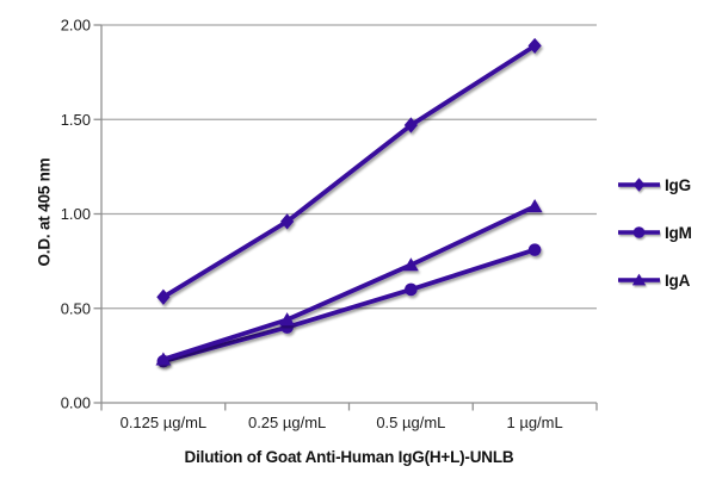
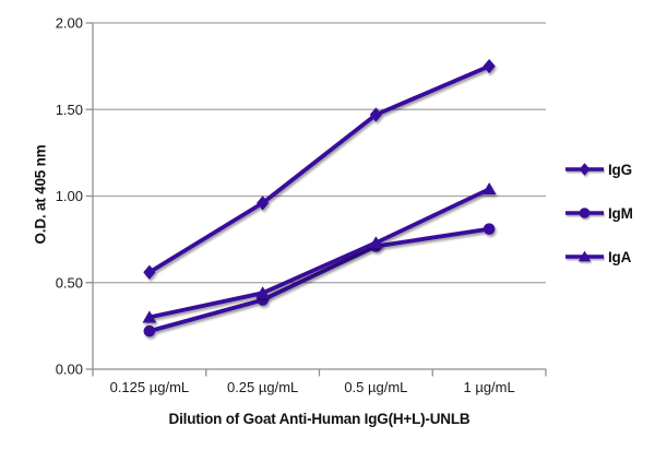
IgA/0.125 µg/mL: 0.23 -> 0.30
IgM/0.5 µg/mL: 0.60 -> 0.71
IgG/1 µg/mL: 1.89 -> 1.75
